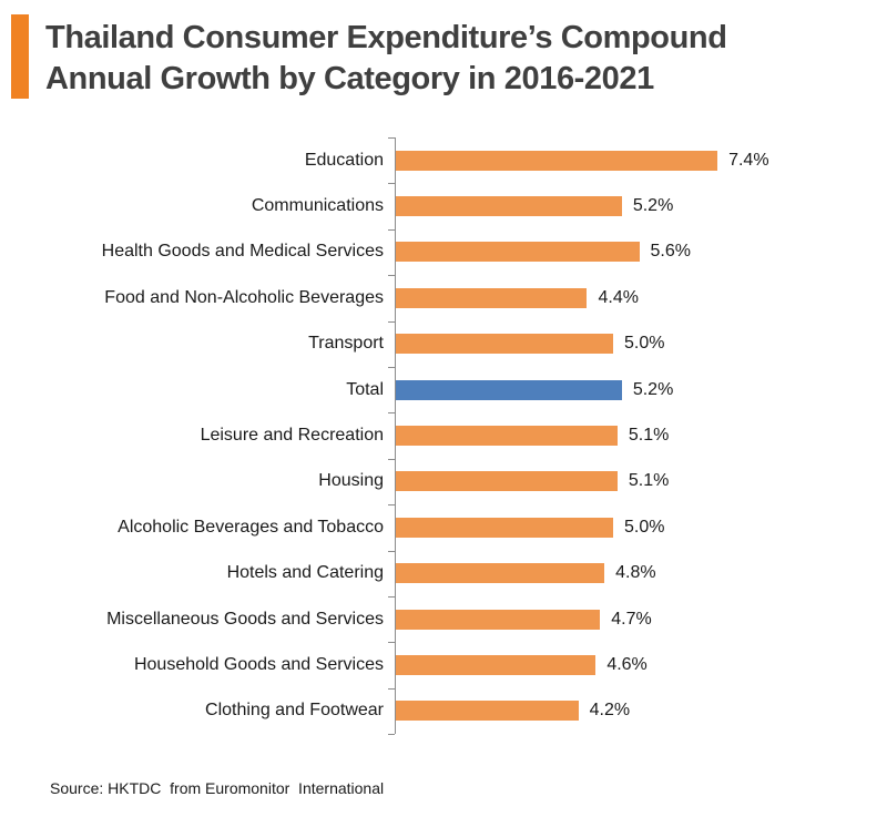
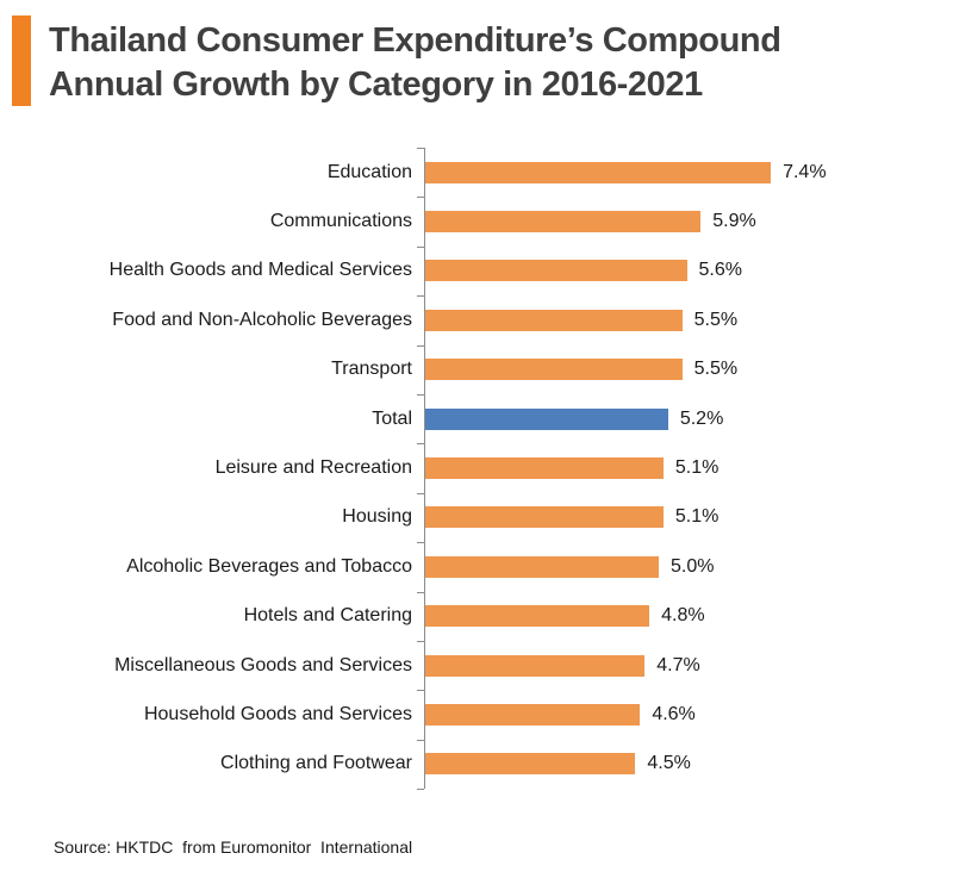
Communications: 5.2% -> 5.9%
Food and Non-Alcoholic Beverages: 4.4% -> 5.5%
Transport: 5.0% -> 5.5%
Clothing and Footwear: 4.2% -> 4.5%
